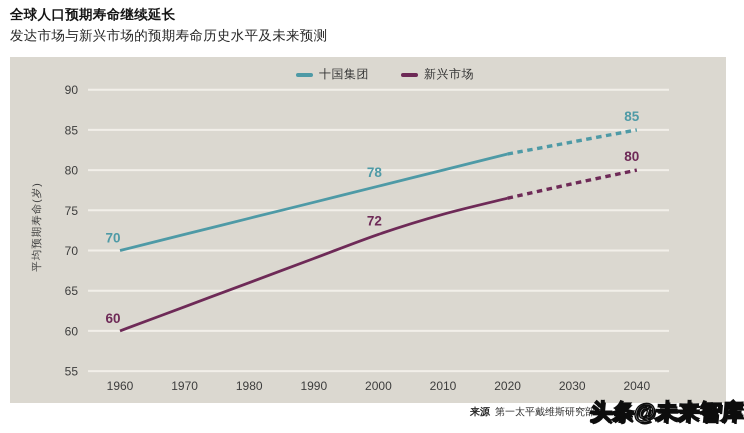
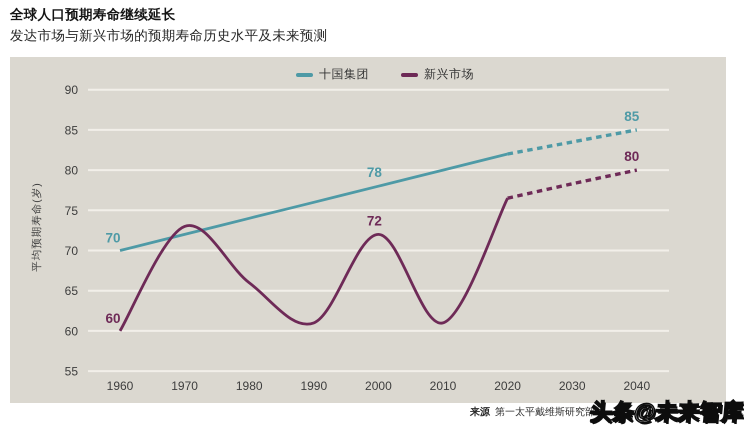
新兴市场/1970: 63 -> 73
新兴市场/1990: 69 -> 61
新兴市场/2010: 74 -> 61
